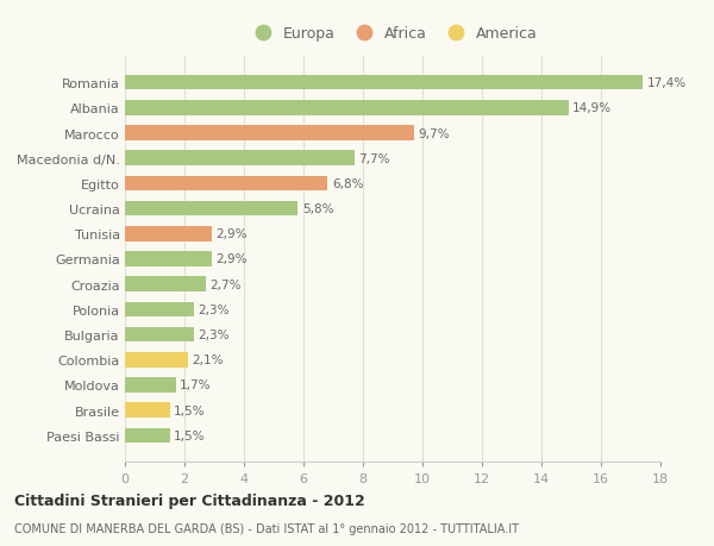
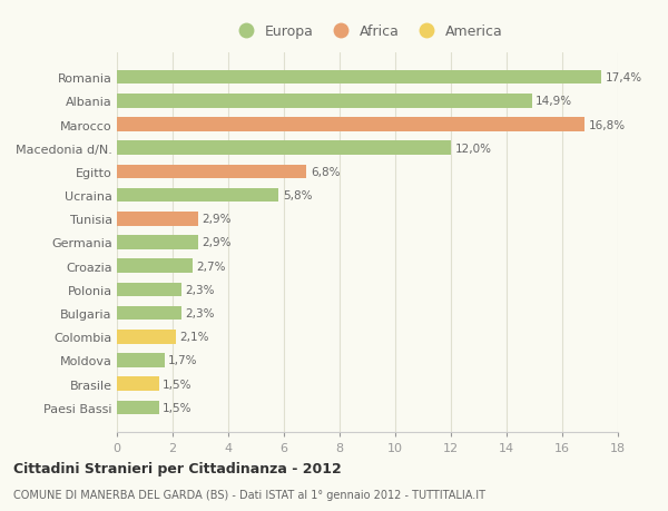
Marocco: 9,7% -> 16,8%
Macedonia d/N.: 7,7% -> 12,0%
